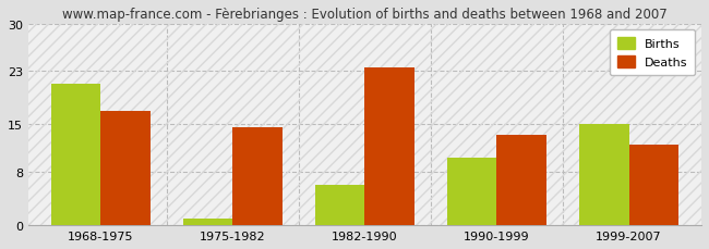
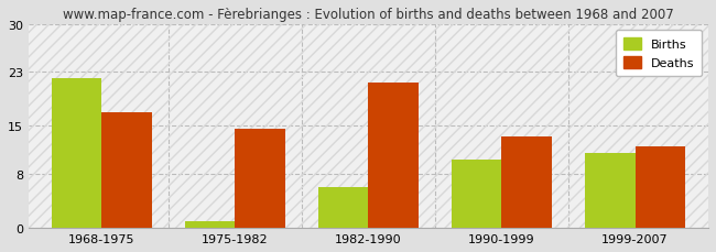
Births/1968-1975: 21 -> 22
Deaths/1982-1990: 23.5 -> 21.4
Births/1999-2007: 15 -> 11
